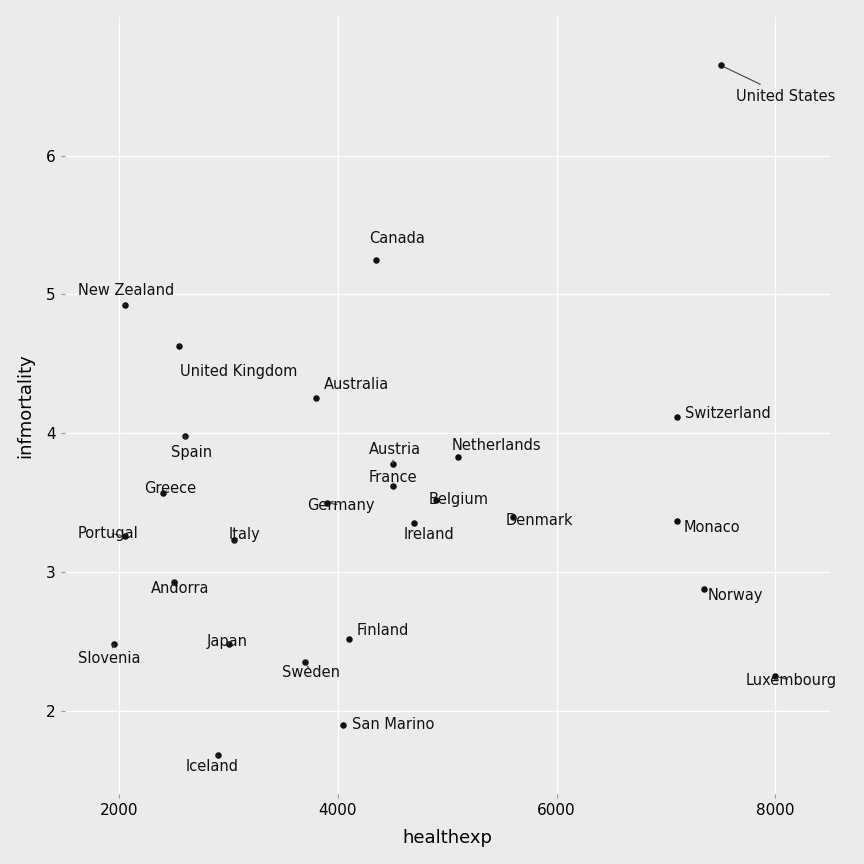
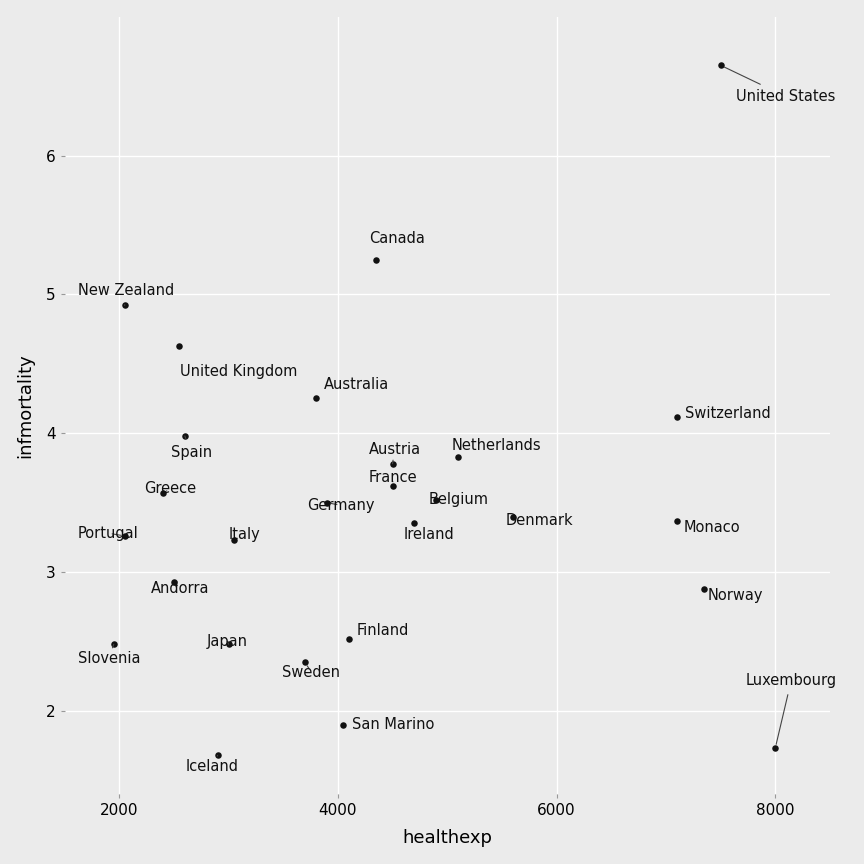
8000: 2.25 -> 1.73
